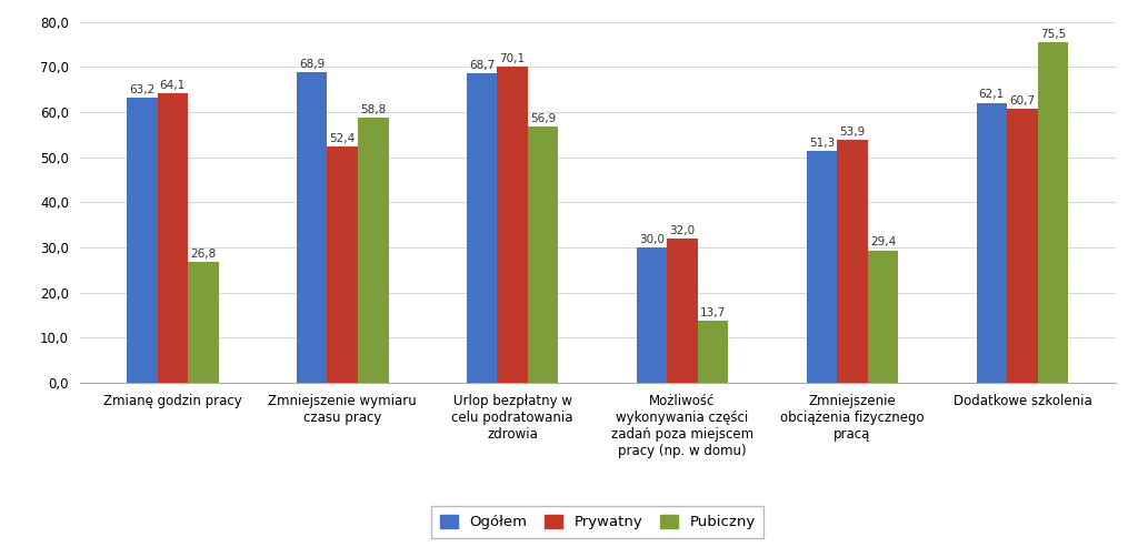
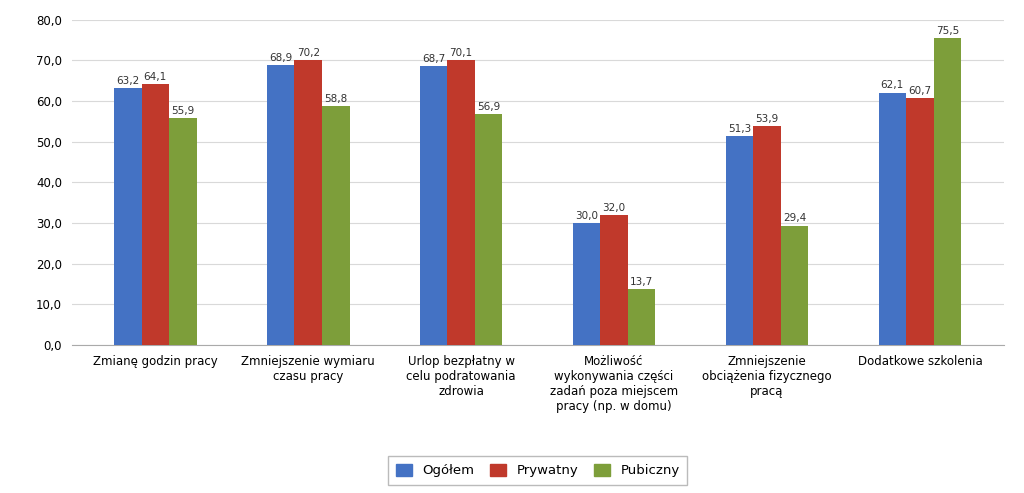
Pubiczny/Zmianę godzin pracy: 26,8 -> 55,9
Prywatny/Zmniejszenie wymiaru czasu pracy: 52,4 -> 70,2
